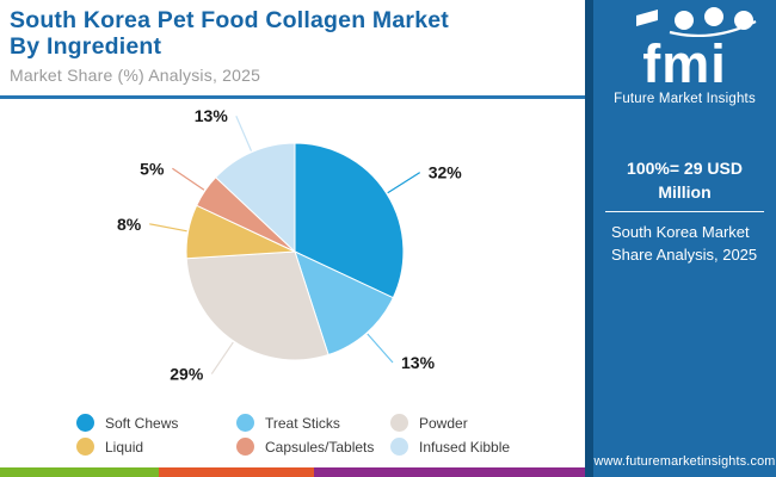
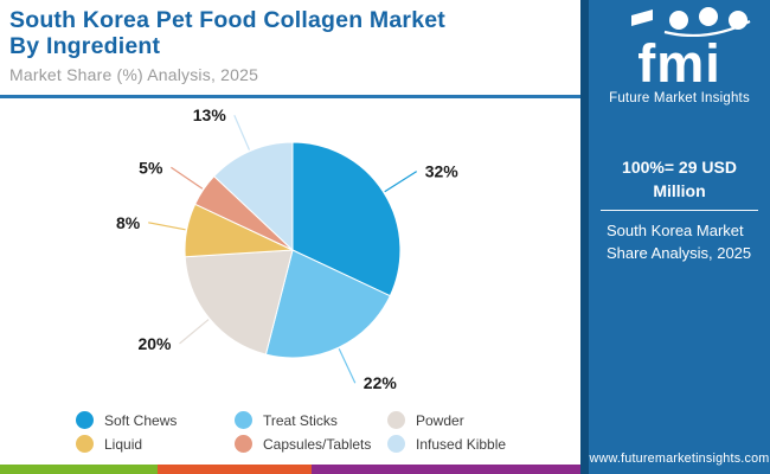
Treat Sticks: 13% -> 22%
Powder: 29% -> 20%
